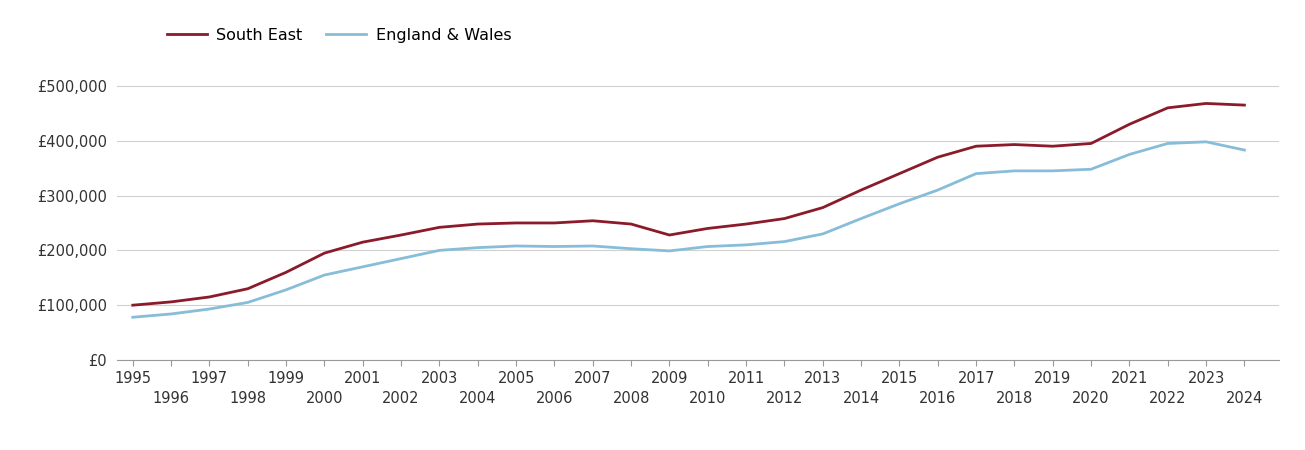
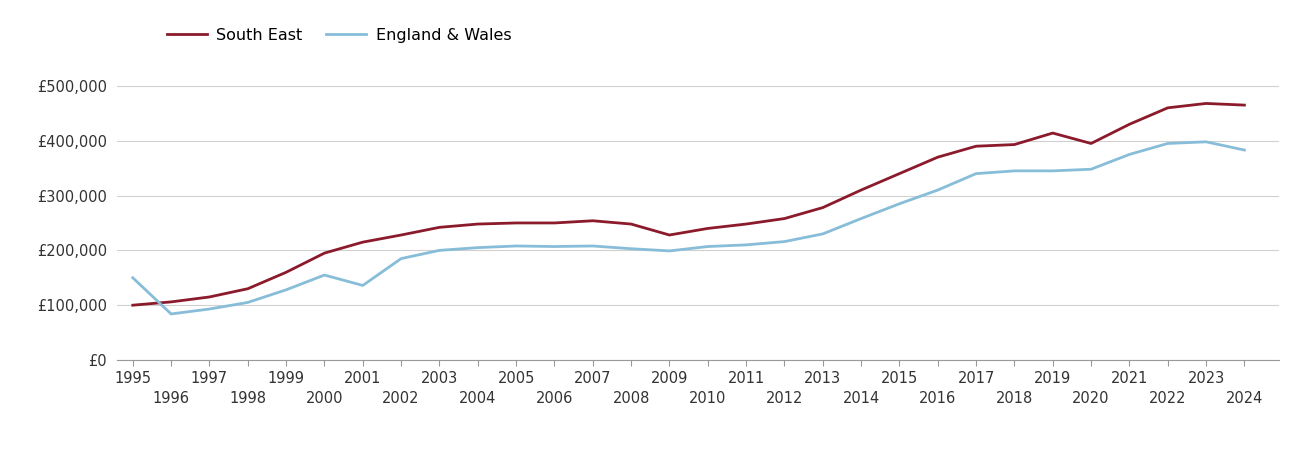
England & Wales/1995: £78,000 -> £150,000
England & Wales/2001: £170,000 -> £136,000
South East/2019: £390,000 -> £414,000
